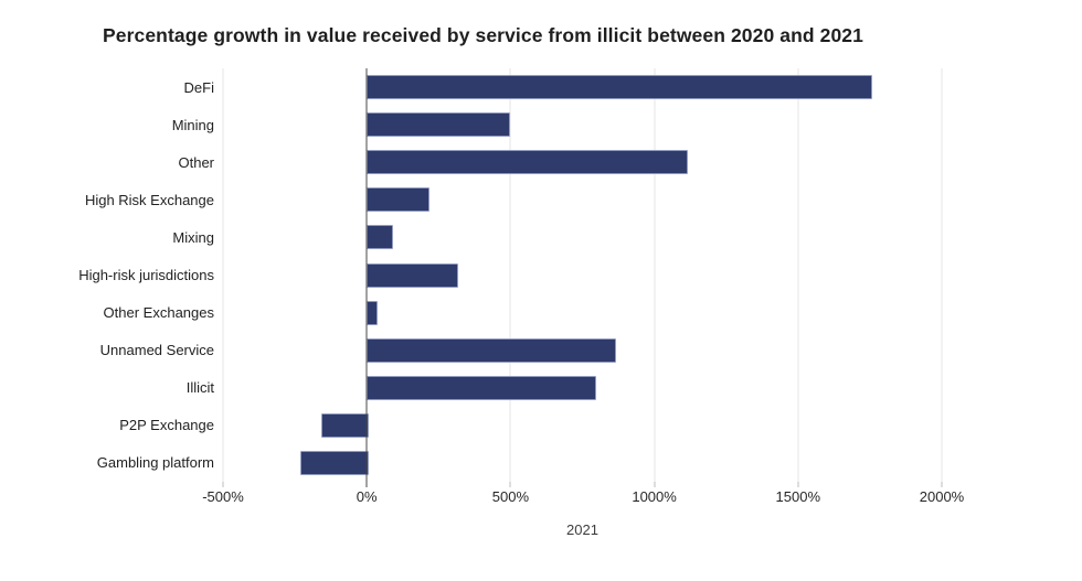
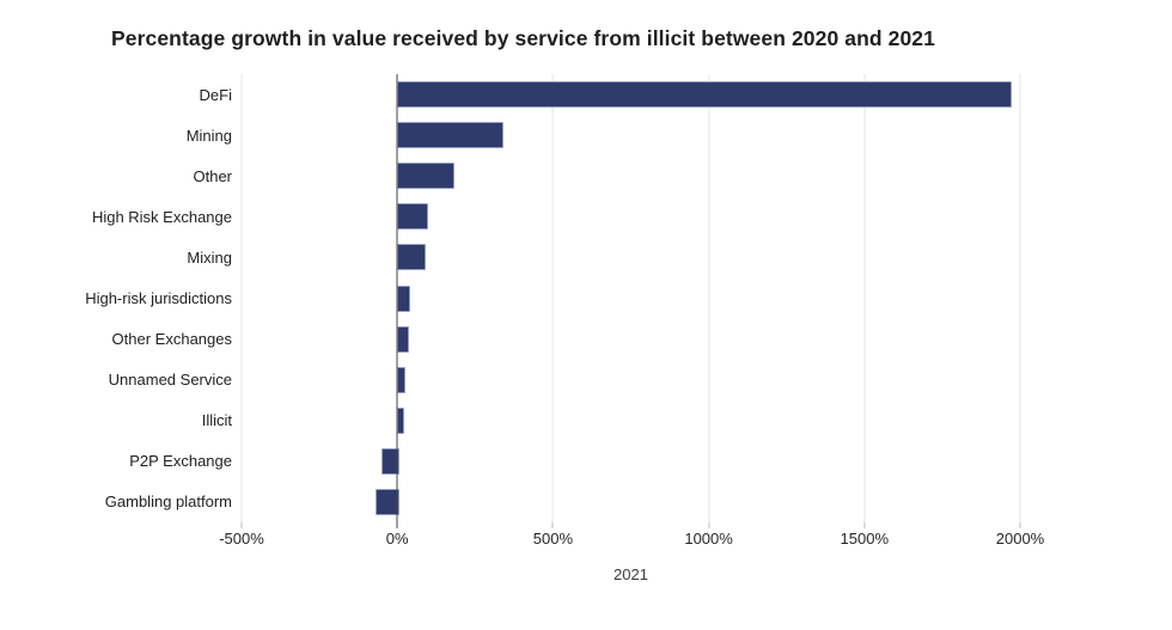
DeFi: 1750% -> 1960%
Mining: 490% -> 340%
Other: 1110% -> 180%
High Risk Exchange: 210% -> 90%
High-risk jurisdictions: 310% -> 40%
Unnamed Service: 860% -> 20%
Illicit: 790% -> 20%
P2P Exchange: -160% -> -50%
Gambling platform: -230% -> -70%
